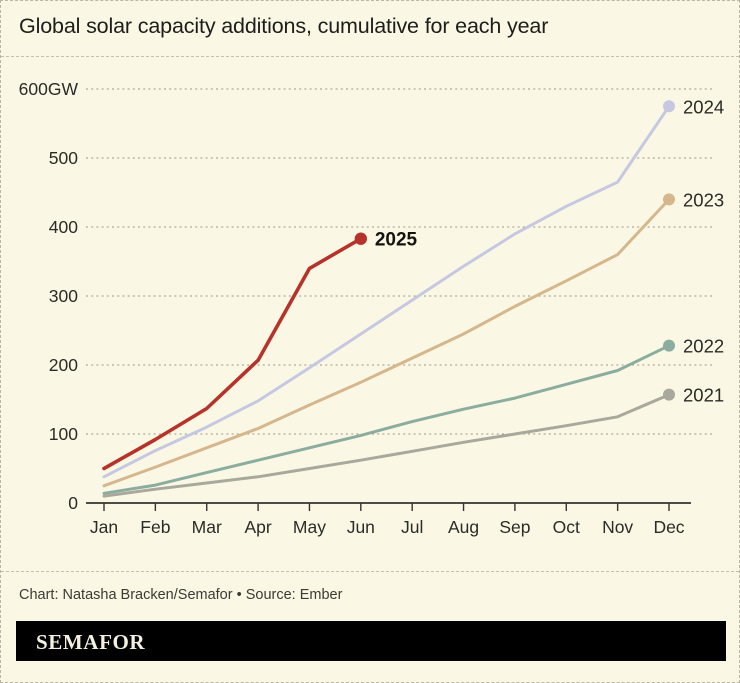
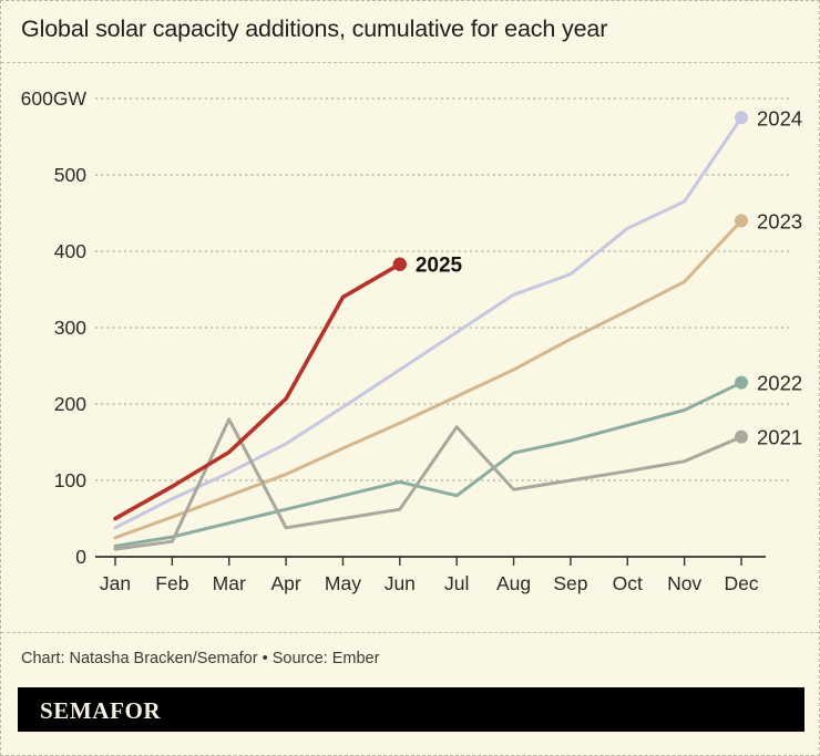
2021/Mar: 30 -> 180
2022/Jul: 120 -> 80
2021/Jul: 80 -> 170
2024/Sep: 390 -> 370
